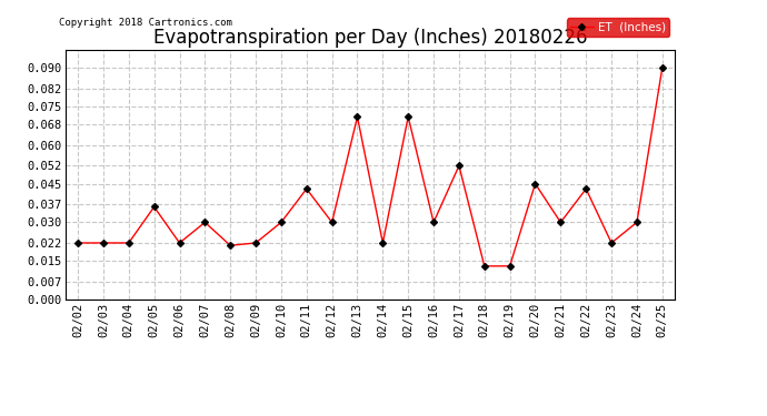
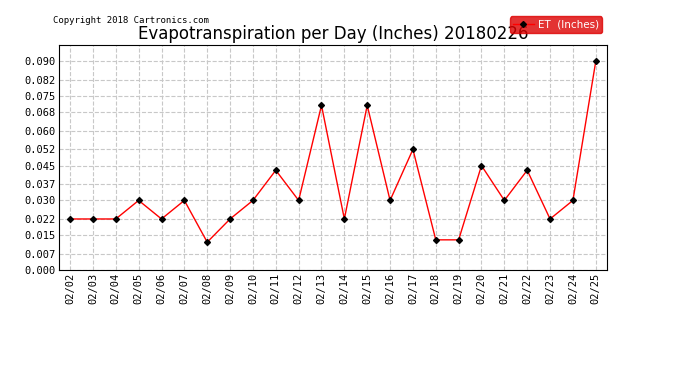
02/05: 0.036 -> 0.030
02/08: 0.021 -> 0.012
